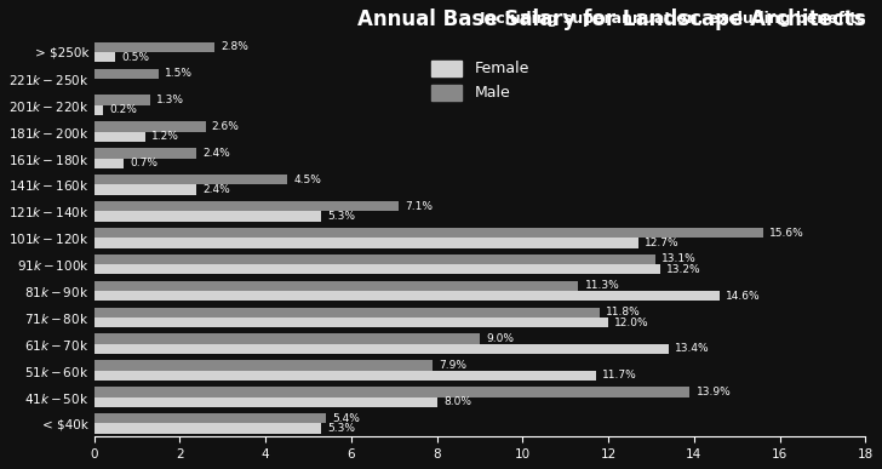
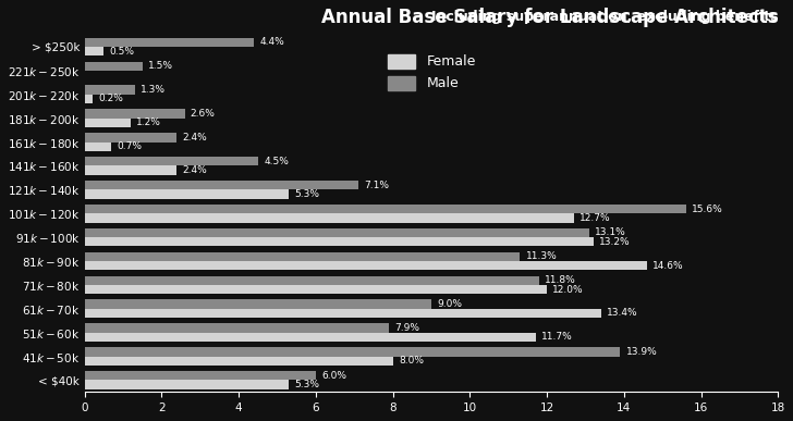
Male/> $250k: 2.8% -> 4.4%
Male/< $40k: 5.4% -> 6.0%
